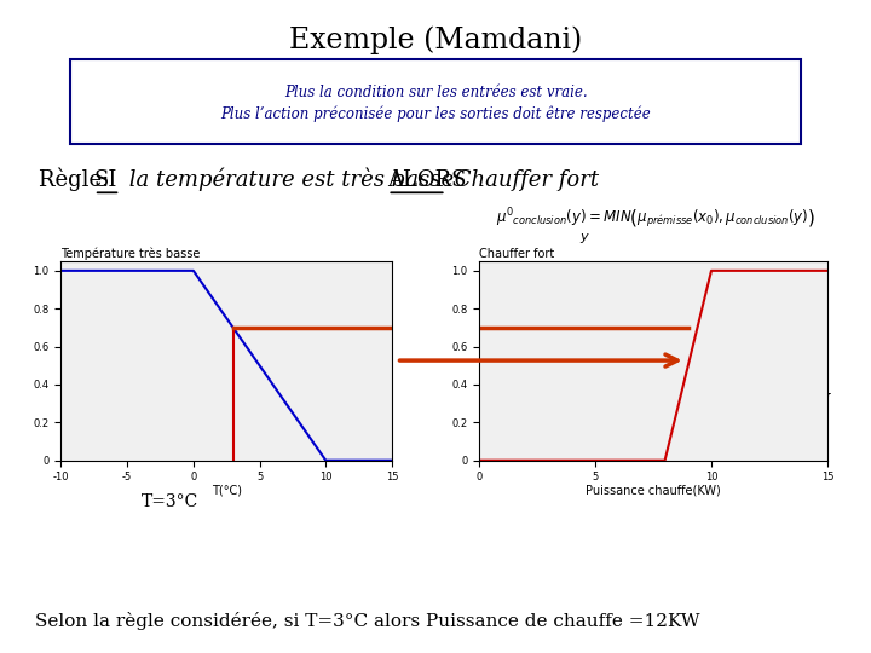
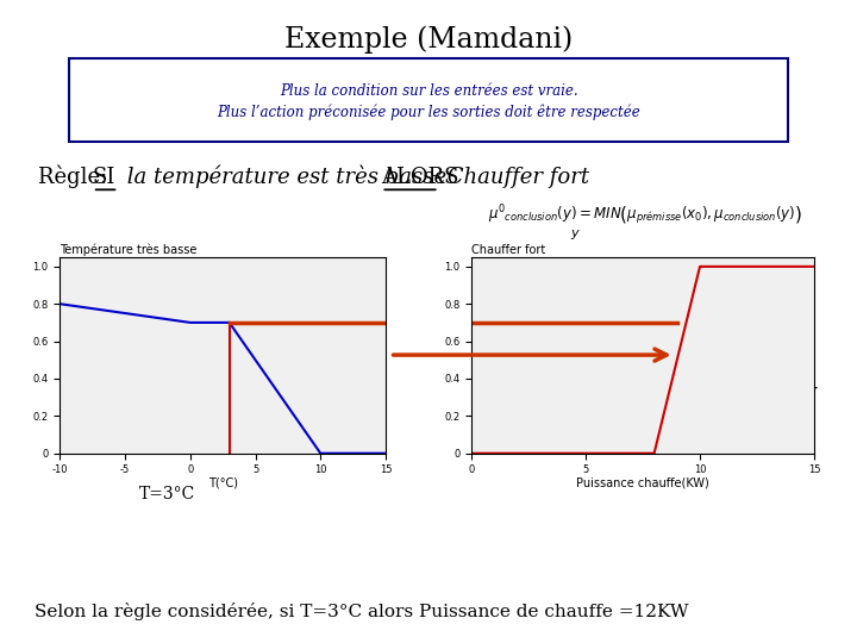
Température très basse/-10: 1.0 -> 0.8
Température très basse/0: 1.0 -> 0.7
